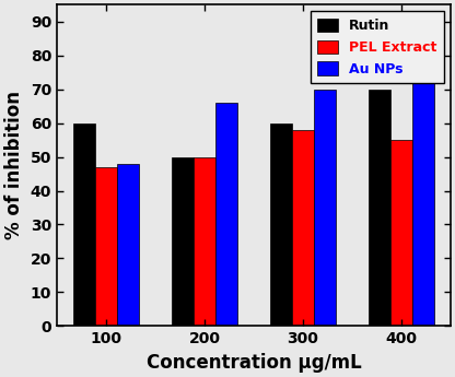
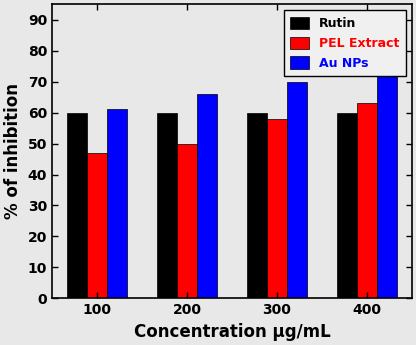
Au NPs/100: 48 -> 61
Rutin/200: 50 -> 60
Rutin/400: 70 -> 60
PEL Extract/400: 55 -> 63
